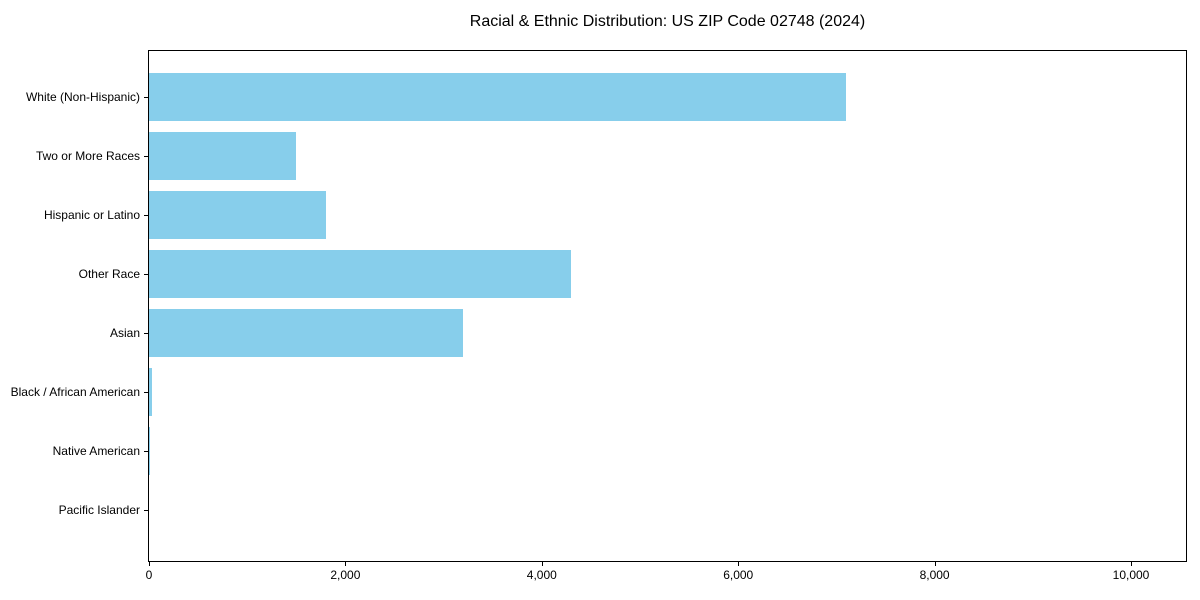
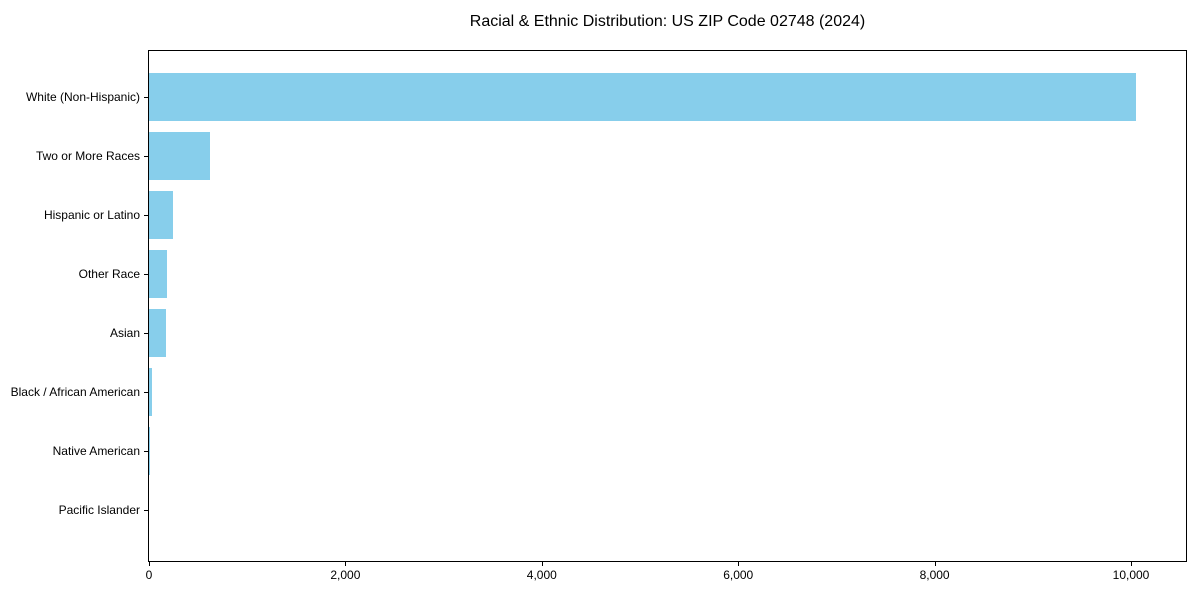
White (Non-Hispanic): 7100 -> 10000
Two or More Races: 1500 -> 600
Hispanic or Latino: 1800 -> 200
Other Race: 4300 -> 200
Asian: 3200 -> 200
